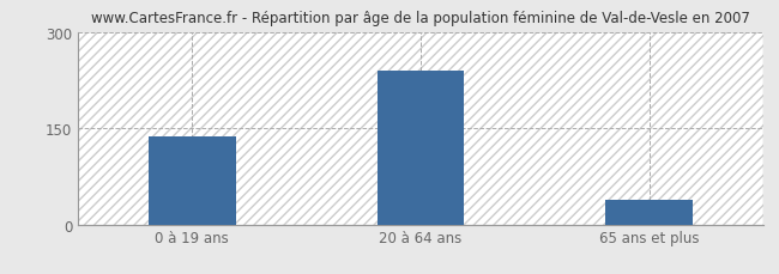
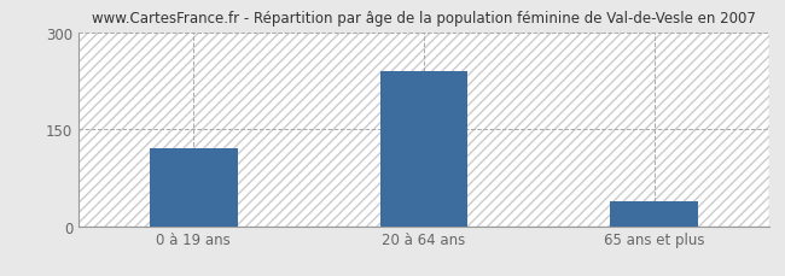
0 à 19 ans: 138 -> 120
